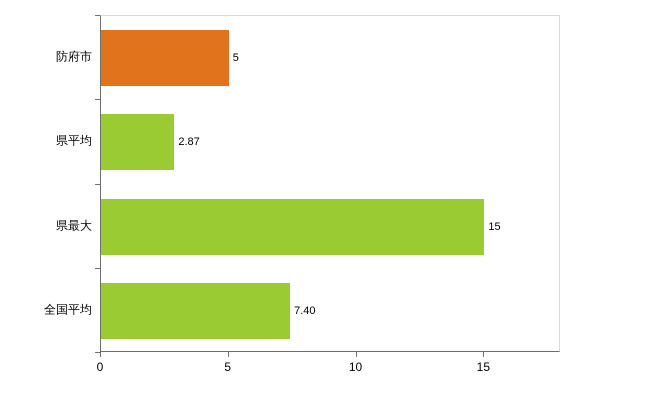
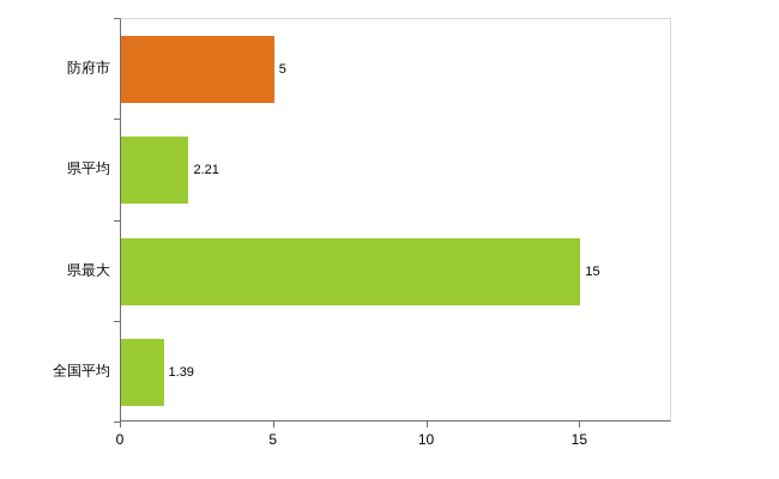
県平均: 2.87 -> 2.21
全国平均: 7.40 -> 1.39
